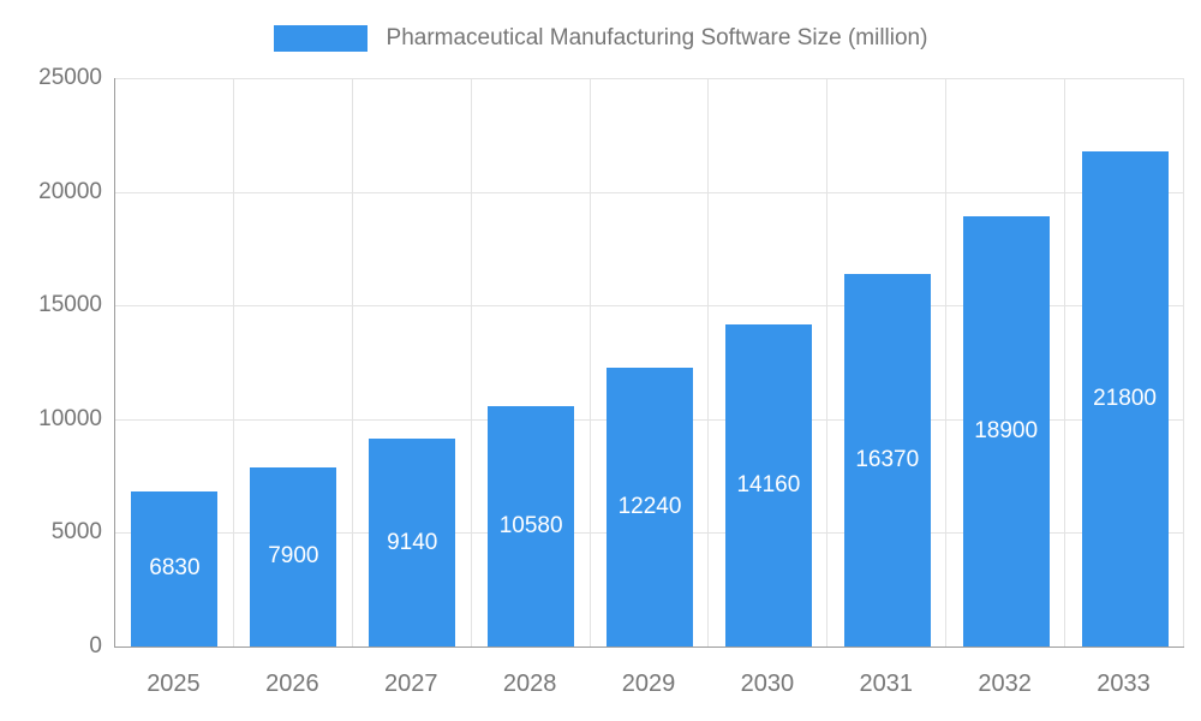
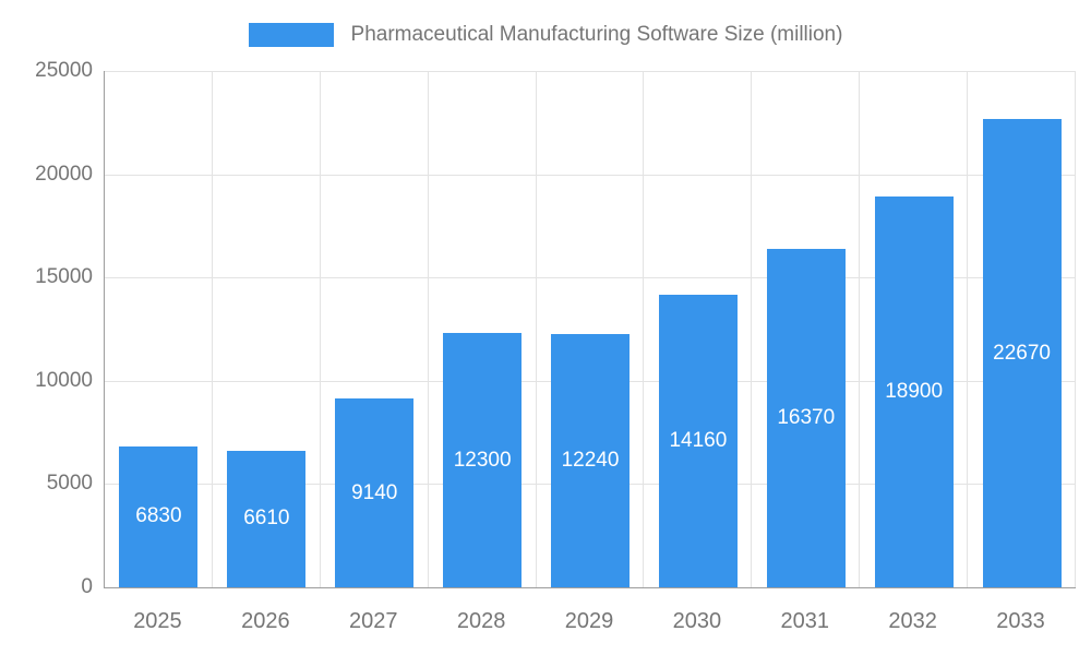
2026: 7900 -> 6610
2028: 10580 -> 12300
2033: 21800 -> 22670
